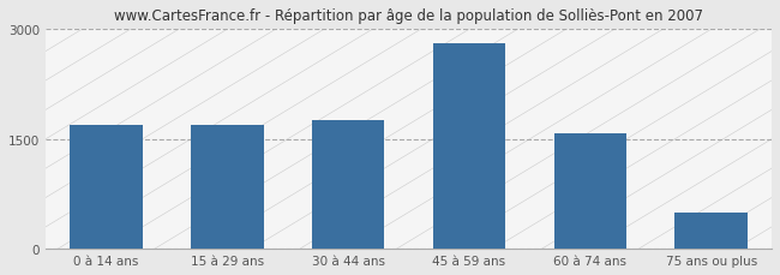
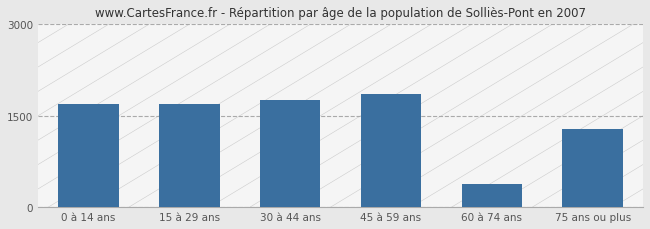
45 à 59 ans: 2810 -> 1860
60 à 74 ans: 1570 -> 380
75 ans ou plus: 490 -> 1280
